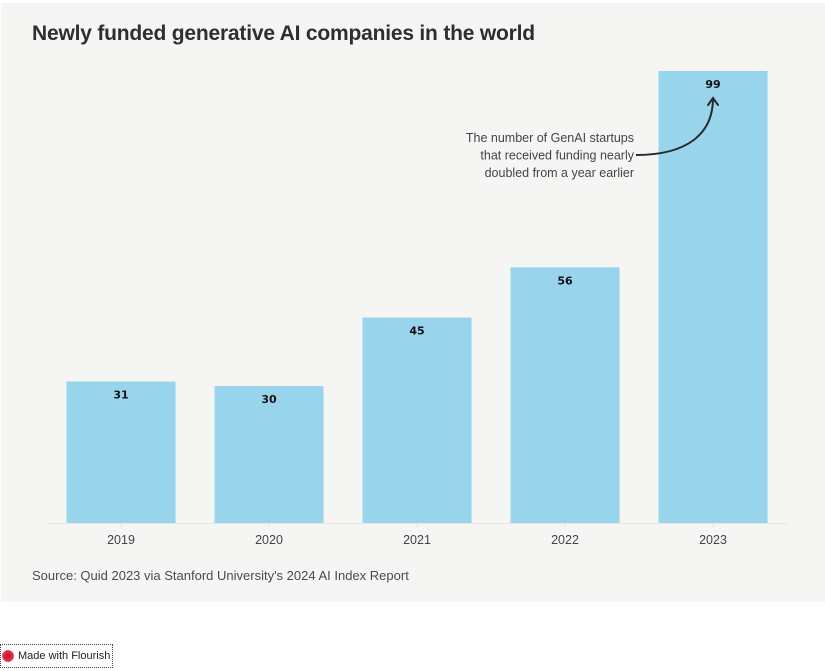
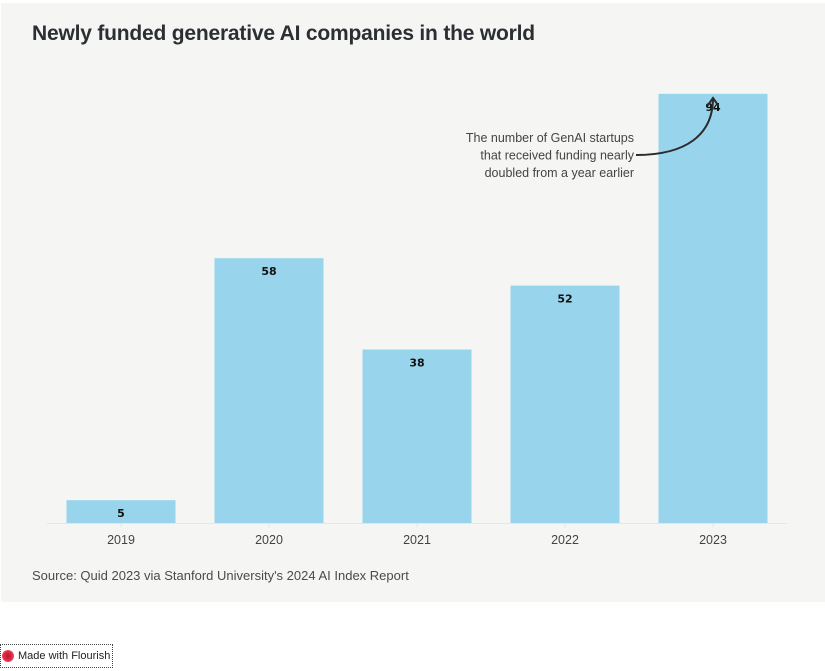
2019: 31 -> 5
2020: 30 -> 58
2021: 45 -> 38
2022: 56 -> 52
2023: 99 -> 94
